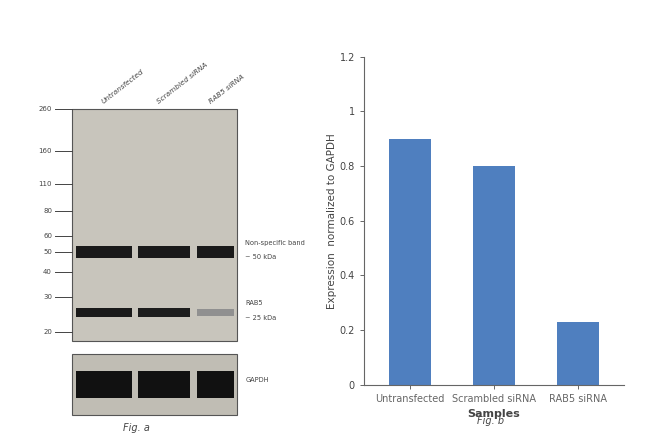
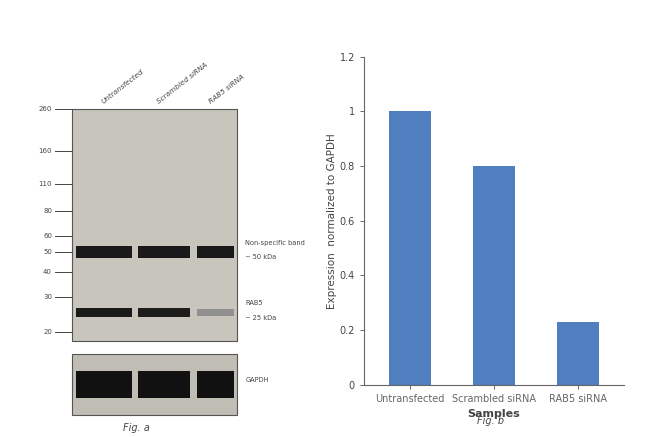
Untransfected: 0.90 -> 1.00
